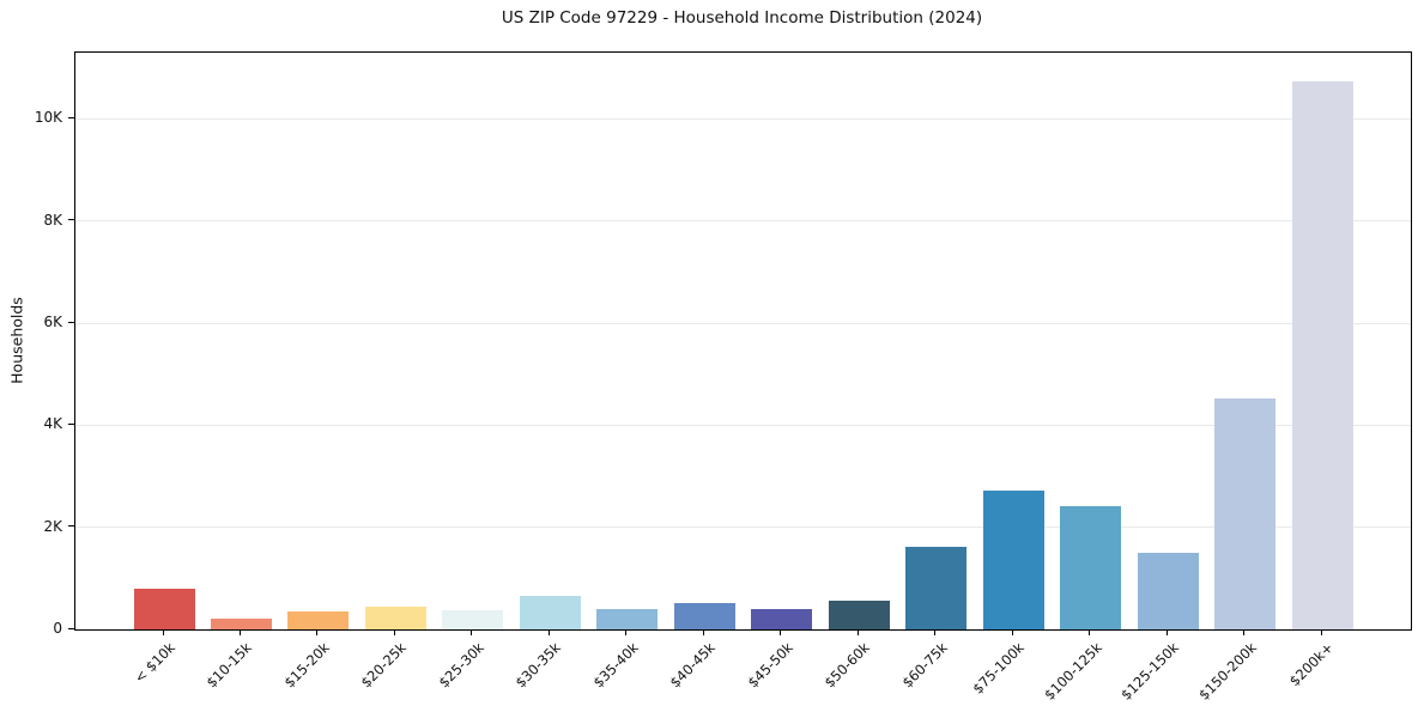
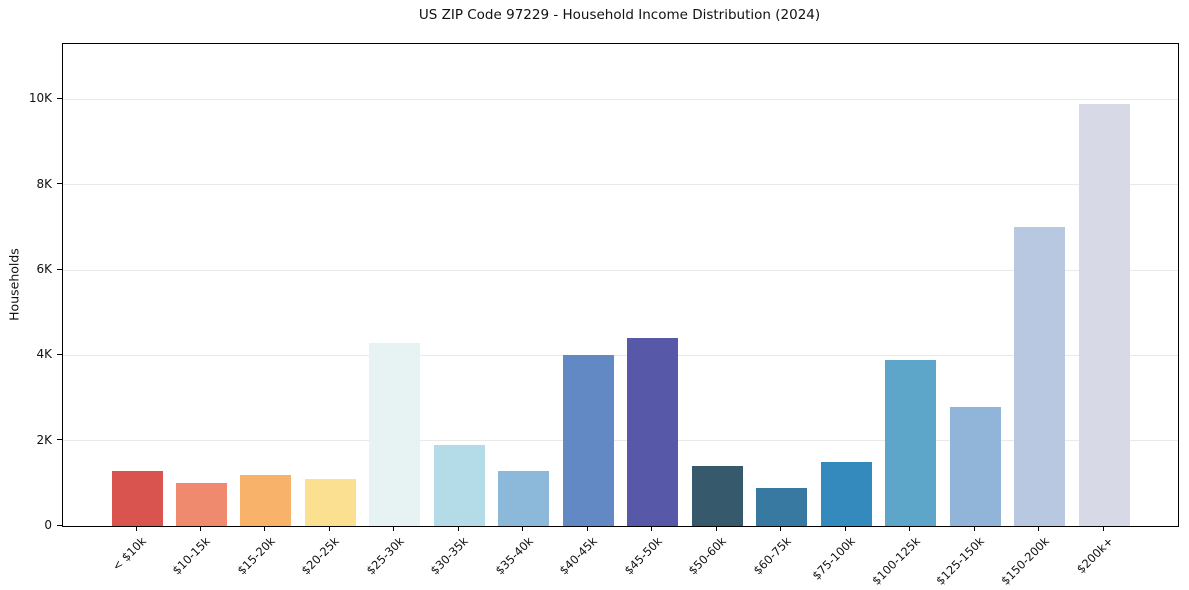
< $10k: 0.8K -> 1.3K
$10-15k: 0.2K -> 1.0K
$15-20k: 0.4K -> 1.2K
$20-25k: 0.4K -> 1.1K
$25-30k: 0.4K -> 4.3K
$30-35k: 0.7K -> 1.9K
$35-40k: 0.4K -> 1.3K
$40-45k: 0.5K -> 4.0K
$45-50k: 0.4K -> 4.4K
$50-60k: 0.6K -> 1.4K
$60-75k: 1.6K -> 0.9K
$75-100k: 2.7K -> 1.5K
$100-125k: 2.4K -> 3.9K
$125-150k: 1.5K -> 2.8K
$150-200k: 4.5K -> 7.0K
$200k+: 10.7K -> 9.9K
